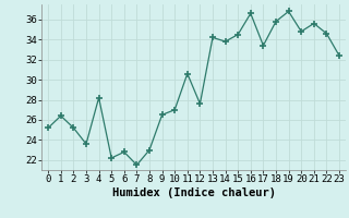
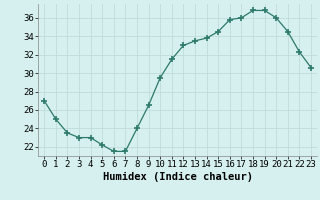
0: 25.2 -> 27.0
1: 26.4 -> 25.0
2: 25.2 -> 23.5
3: 23.6 -> 23.0
4: 28.2 -> 23.0
6: 22.8 -> 21.5
8: 23.0 -> 24.0
10: 27.0 -> 29.5
11: 30.6 -> 31.5
12: 27.6 -> 33.0
13: 34.2 -> 33.5
16: 36.6 -> 35.8
17: 33.4 -> 36.0
18: 35.8 -> 36.8
20: 34.8 -> 36.0
21: 35.6 -> 34.5
22: 34.6 -> 32.3
23: 32.4 -> 30.6
